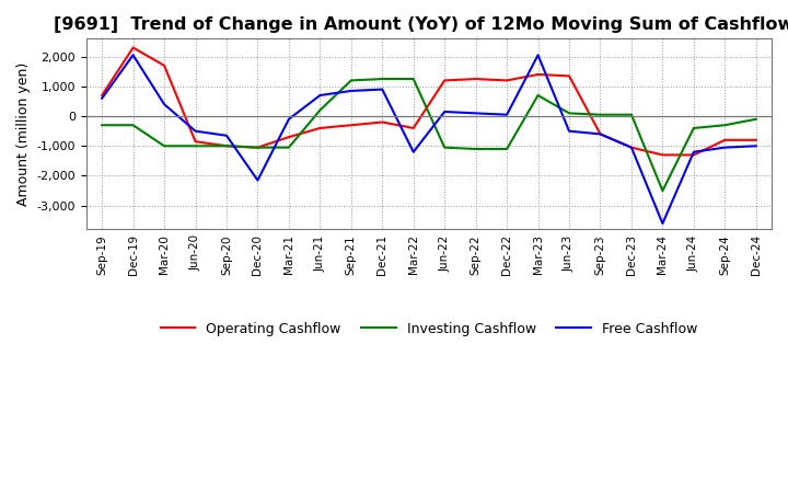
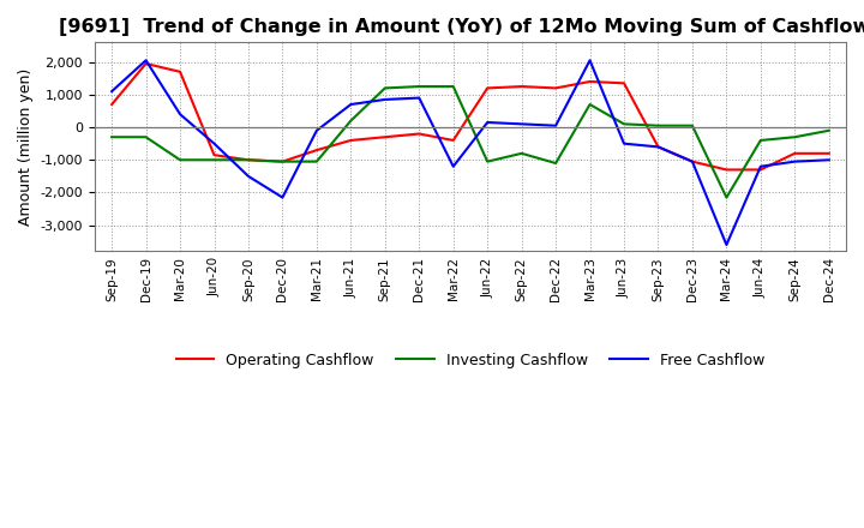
Free Cashflow/Sep-19: 600 -> 1,100
Operating Cashflow/Dec-19: 2,300 -> 1,950
Free Cashflow/Sep-20: -650 -> -1,500
Investing Cashflow/Sep-22: -1,100 -> -800
Investing Cashflow/Mar-24: -2,500 -> -2,150
